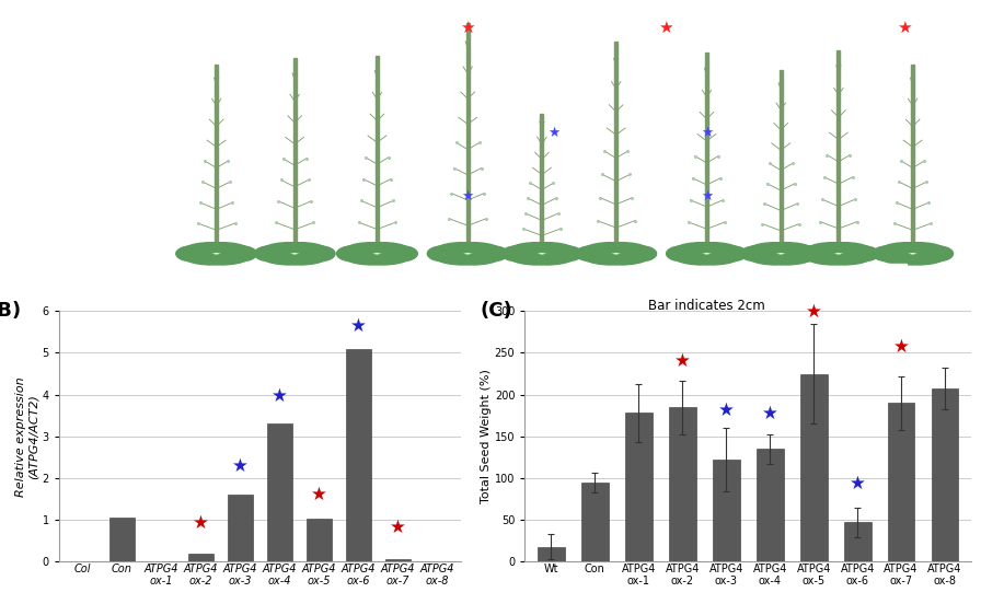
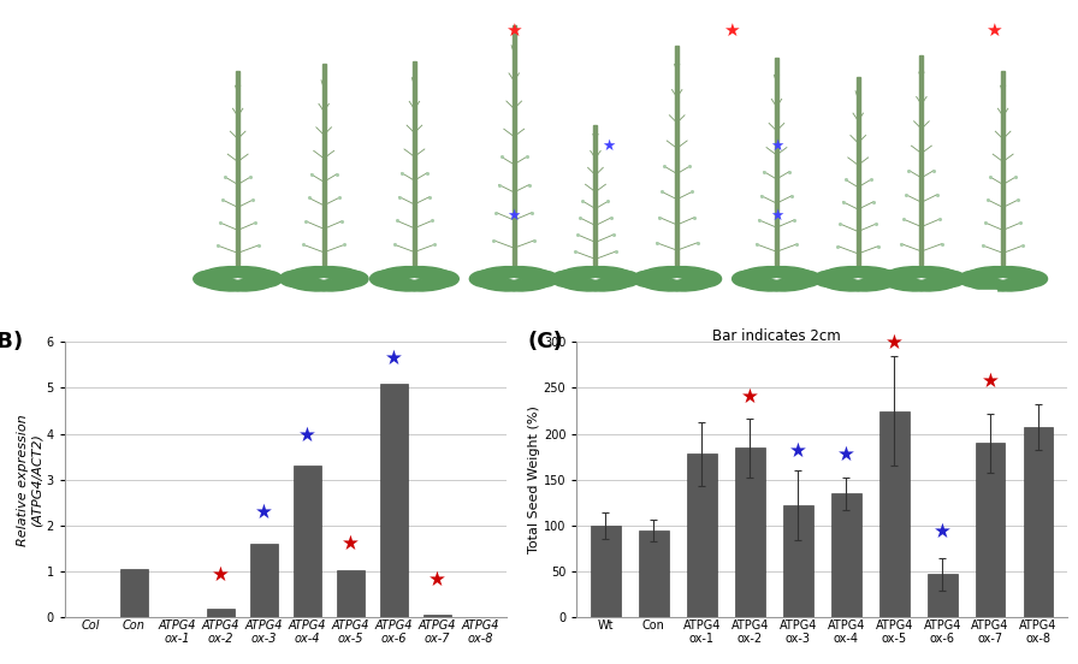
Wt: 18 -> 100
